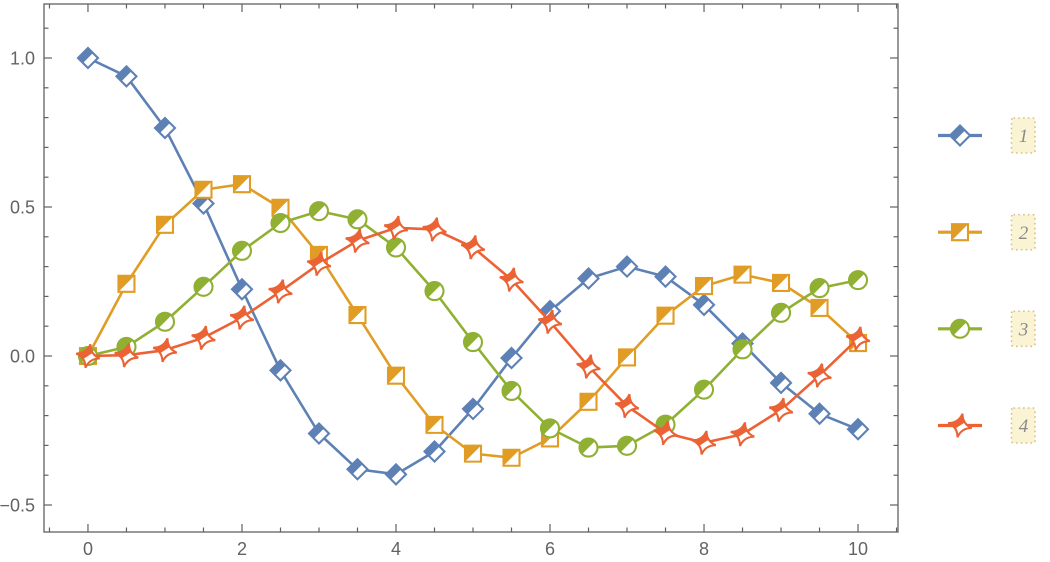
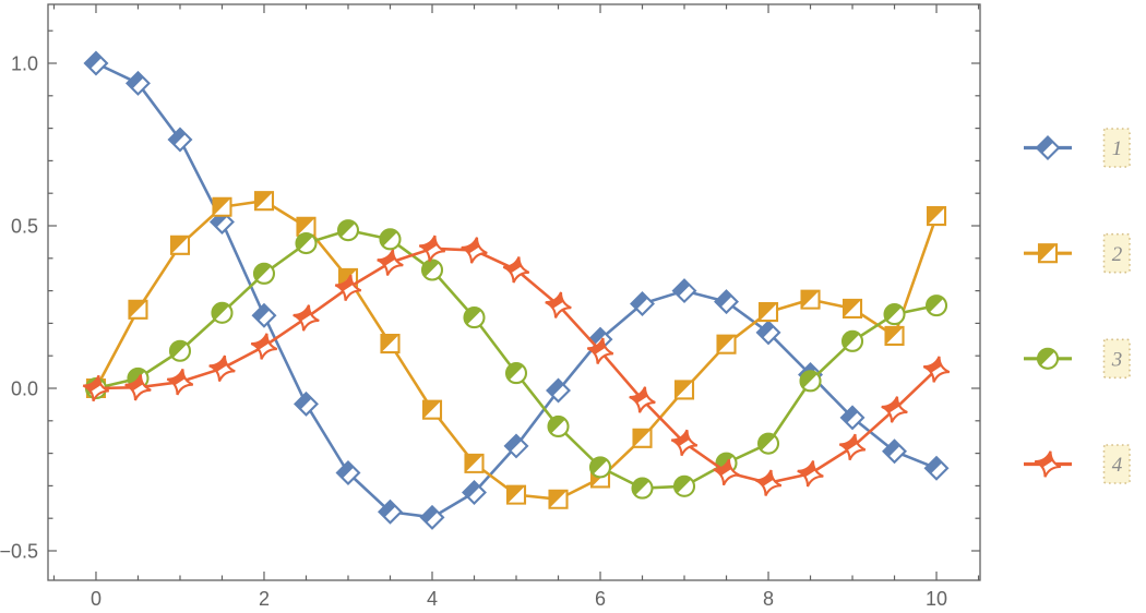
3/8: -0.11 -> -0.17
2/10: 0.04 -> 0.53
